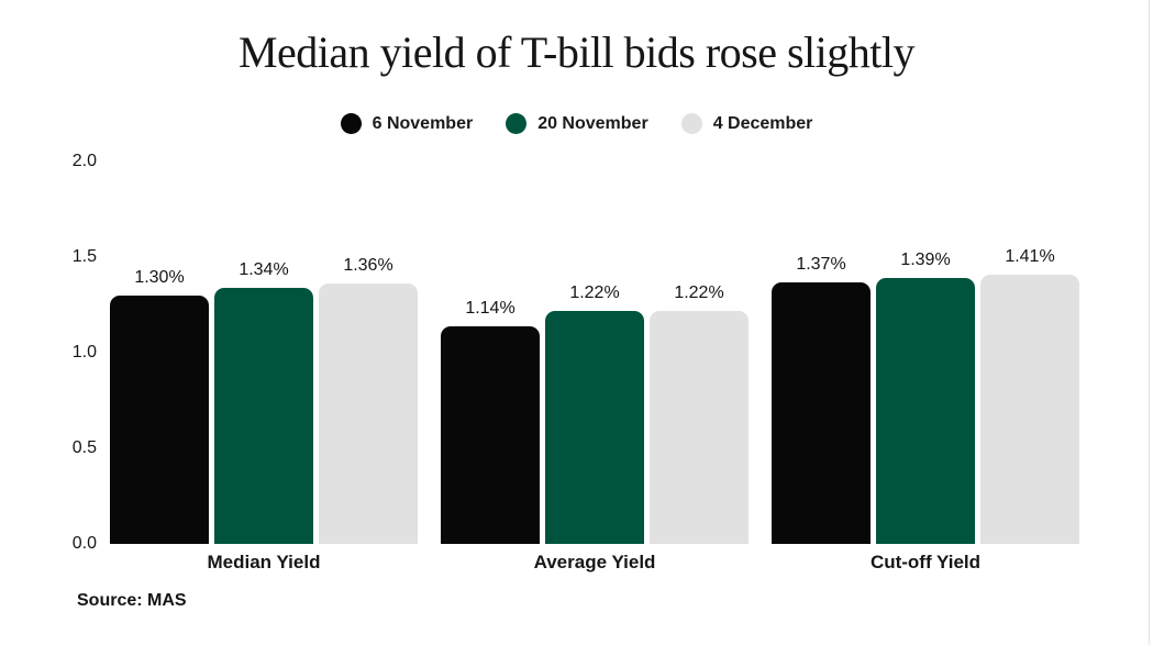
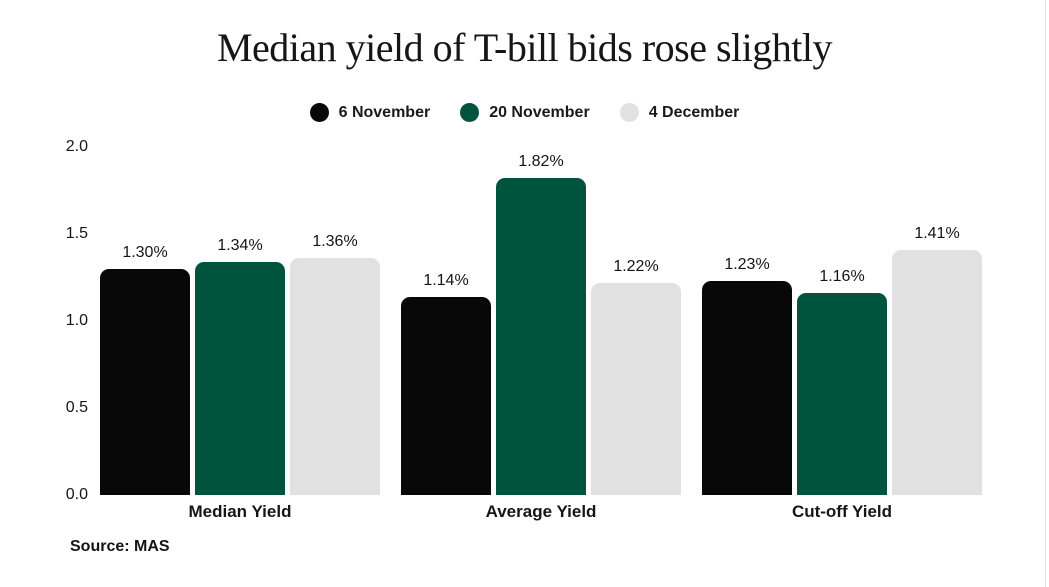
20 November/Average Yield: 1.22% -> 1.82%
6 November/Cut-off Yield: 1.37% -> 1.23%
20 November/Cut-off Yield: 1.39% -> 1.16%
